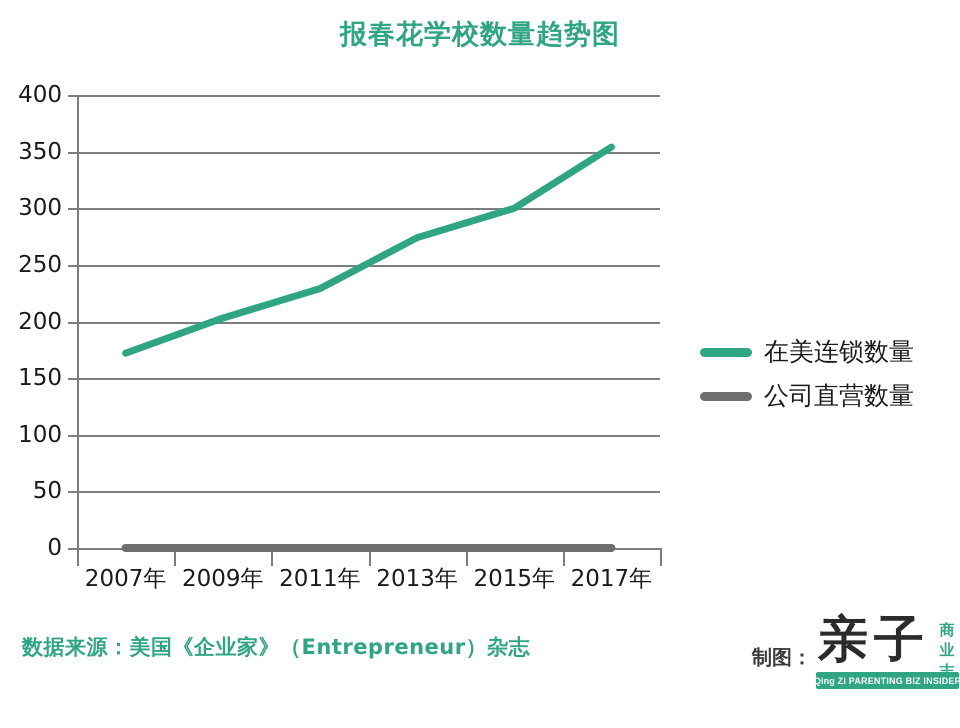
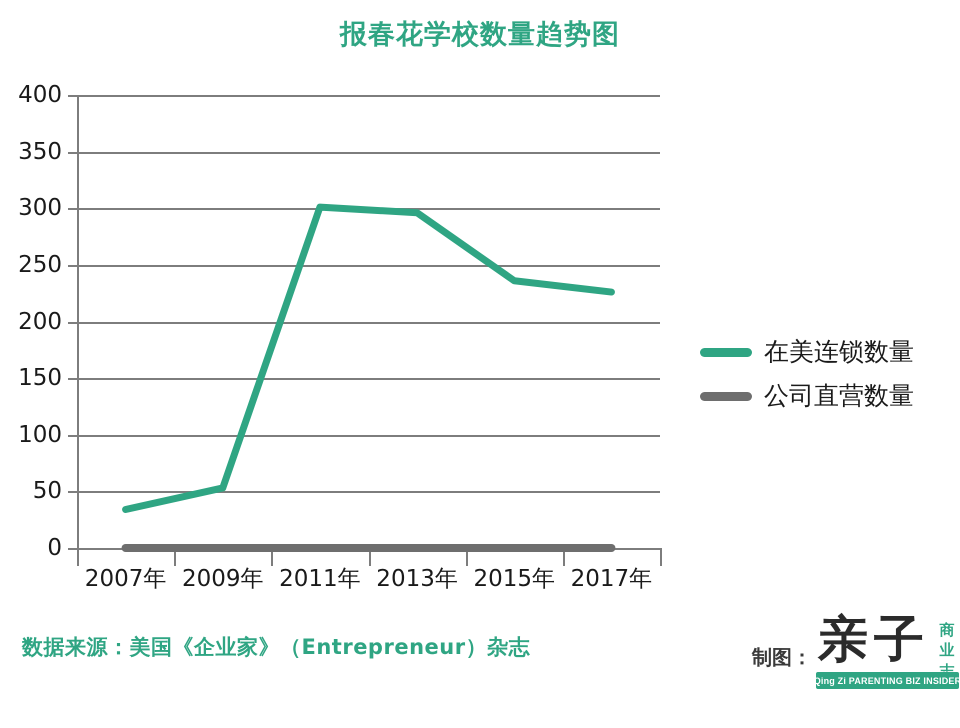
在美连锁数量/2007年: 172 -> 34
在美连锁数量/2009年: 203 -> 53
在美连锁数量/2011年: 229 -> 301
在美连锁数量/2013年: 274 -> 296
在美连锁数量/2015年: 300 -> 236
在美连锁数量/2017年: 354 -> 226
